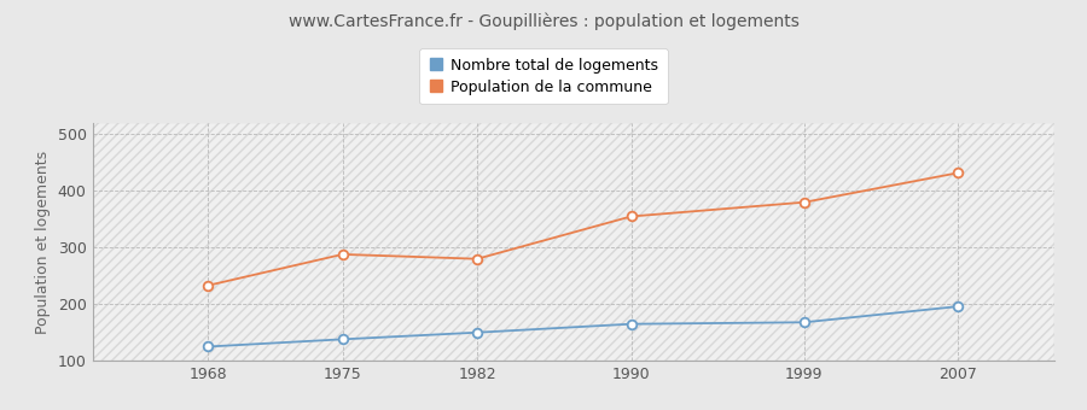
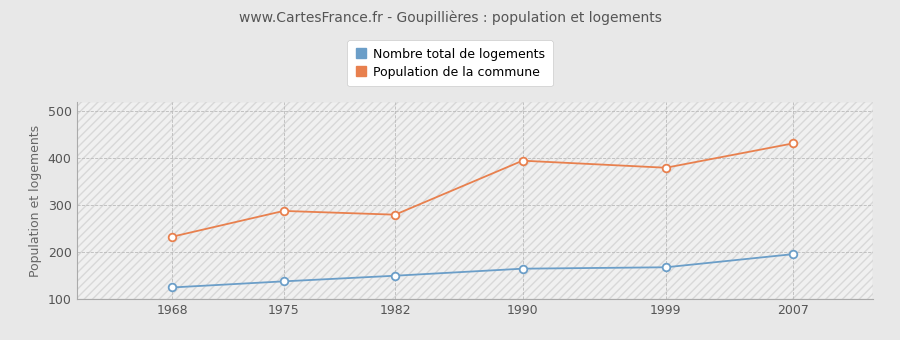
Population de la commune/1990: 355 -> 395
